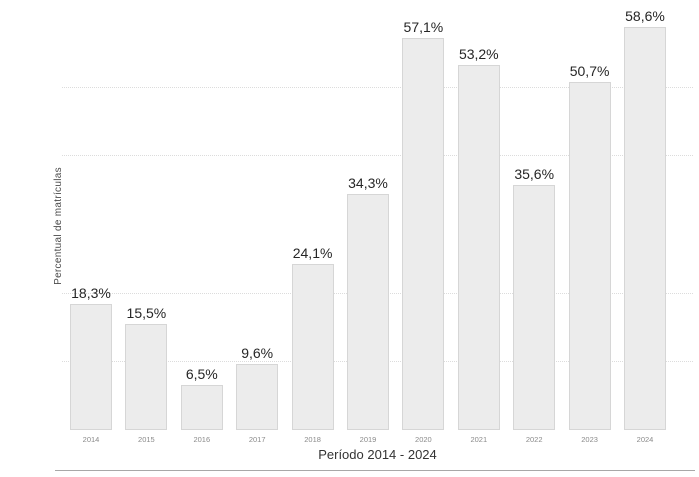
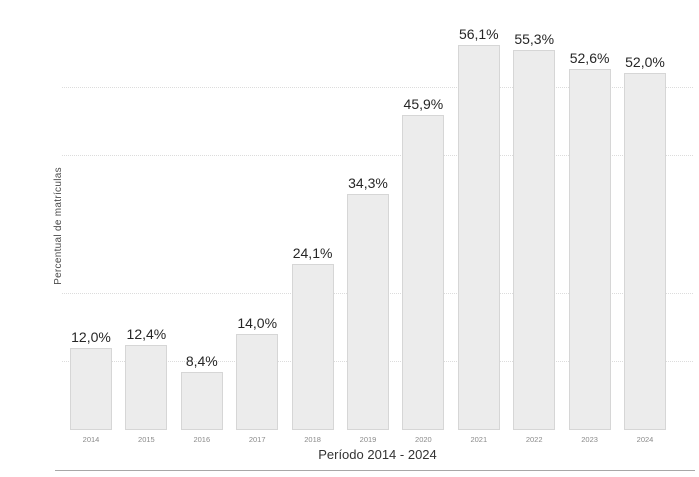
2014: 18,3% -> 12,0%
2015: 15,5% -> 12,4%
2016: 6,5% -> 8,4%
2017: 9,6% -> 14,0%
2020: 57,1% -> 45,9%
2021: 53,2% -> 56,1%
2022: 35,6% -> 55,3%
2023: 50,7% -> 52,6%
2024: 58,6% -> 52,0%
